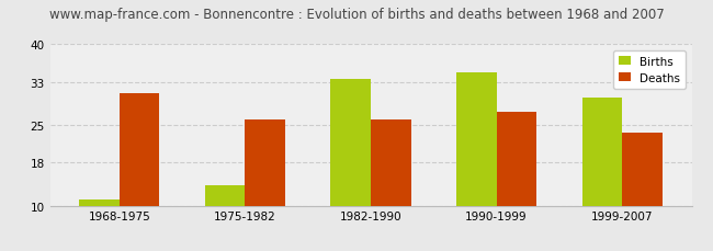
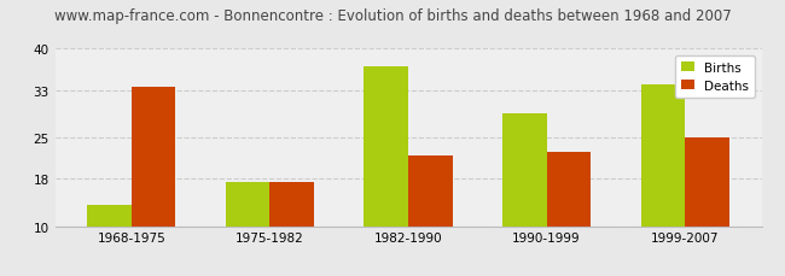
Births/1968-1975: 11.2 -> 13.5
Deaths/1968-1975: 31.0 -> 33.5
Births/1975-1982: 13.8 -> 17.5
Deaths/1975-1982: 26.0 -> 17.5
Births/1982-1990: 33.5 -> 37.0
Deaths/1982-1990: 26.0 -> 22.0
Births/1990-1999: 34.8 -> 29.0
Deaths/1990-1999: 27.5 -> 22.5
Births/1999-2007: 30.0 -> 34.0
Deaths/1999-2007: 23.5 -> 25.0
